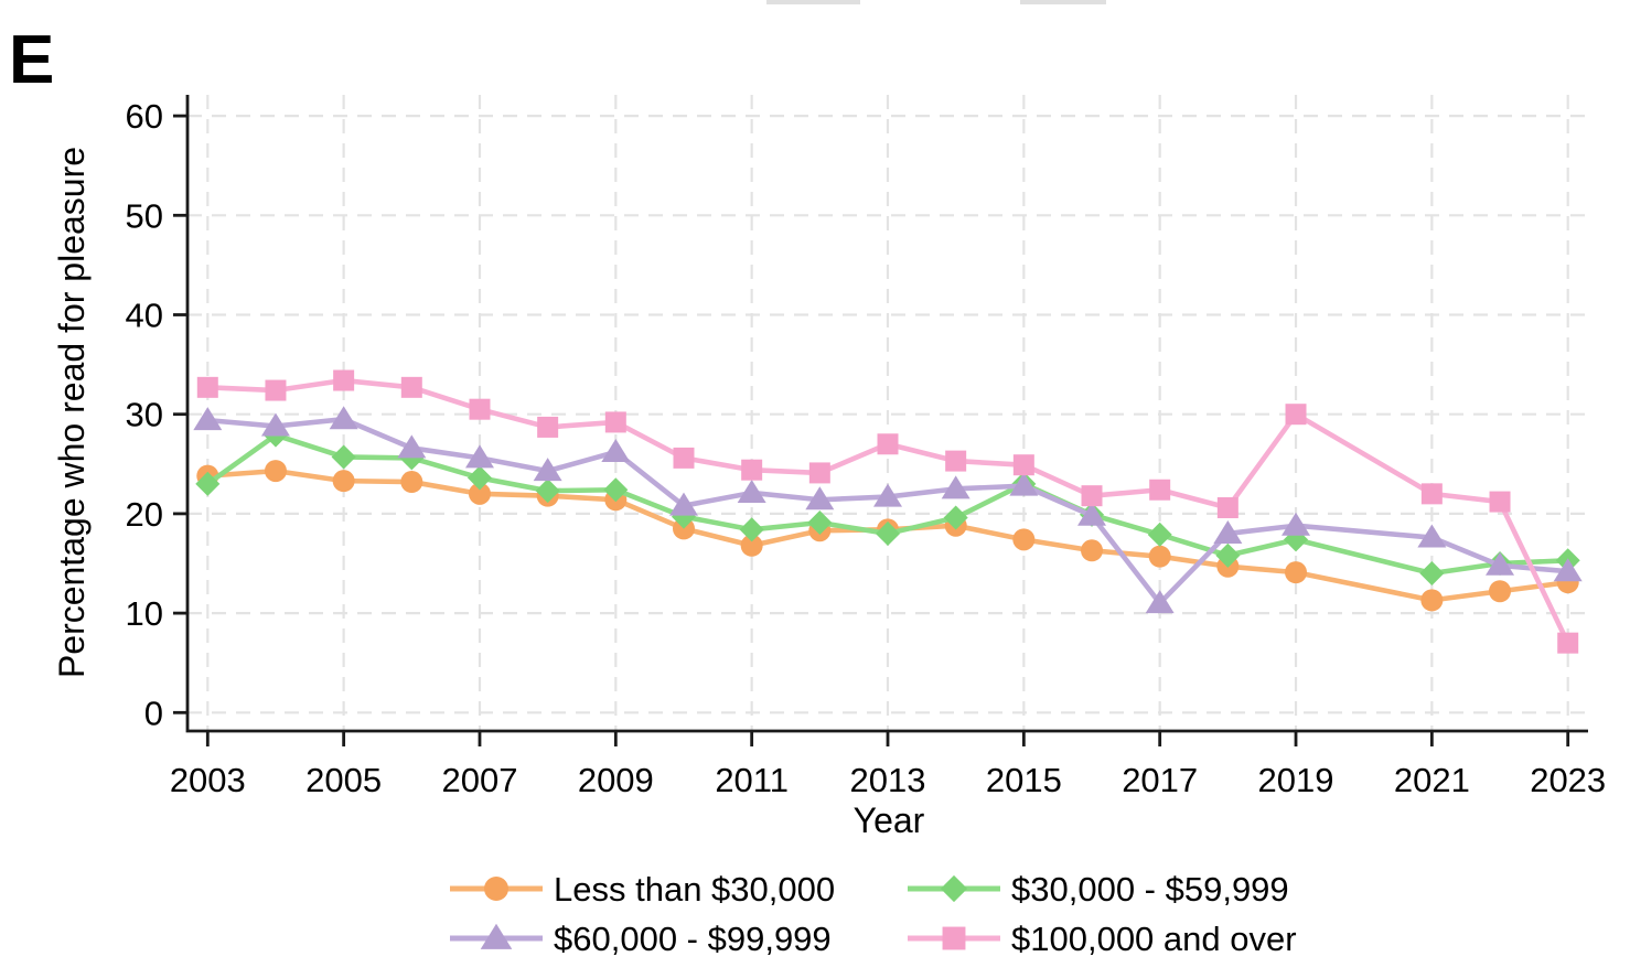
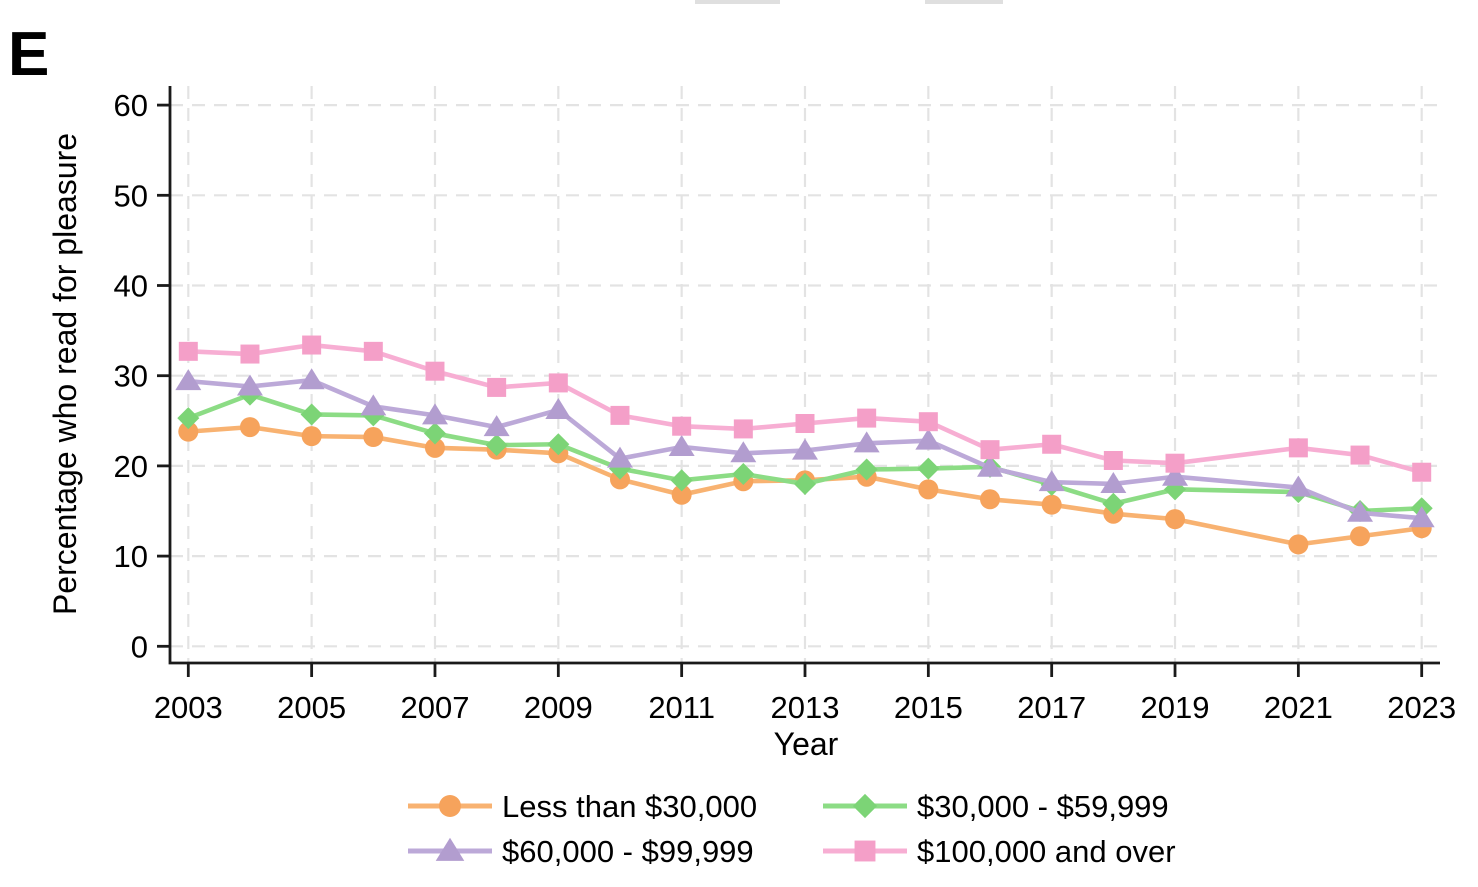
$30,000 - $59,999/2003: 23 -> 25
$100,000 and over/2013: 27 -> 25
$30,000 - $59,999/2015: 23 -> 20
$60,000 - $99,999/2017: 11 -> 18
$100,000 and over/2019: 30 -> 20
$30,000 - $59,999/2021: 14 -> 17
$100,000 and over/2023: 7 -> 19
